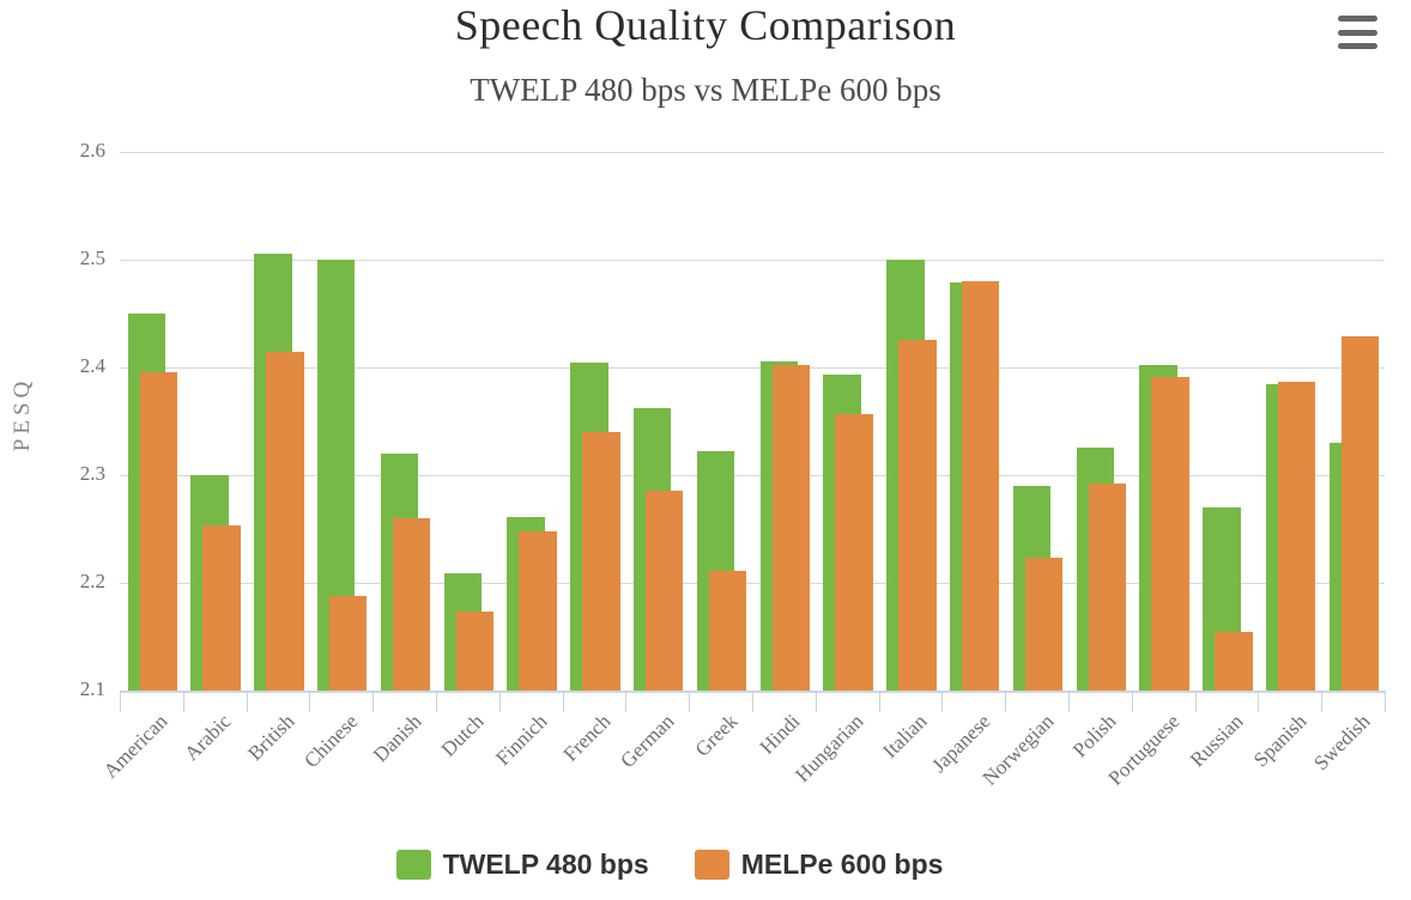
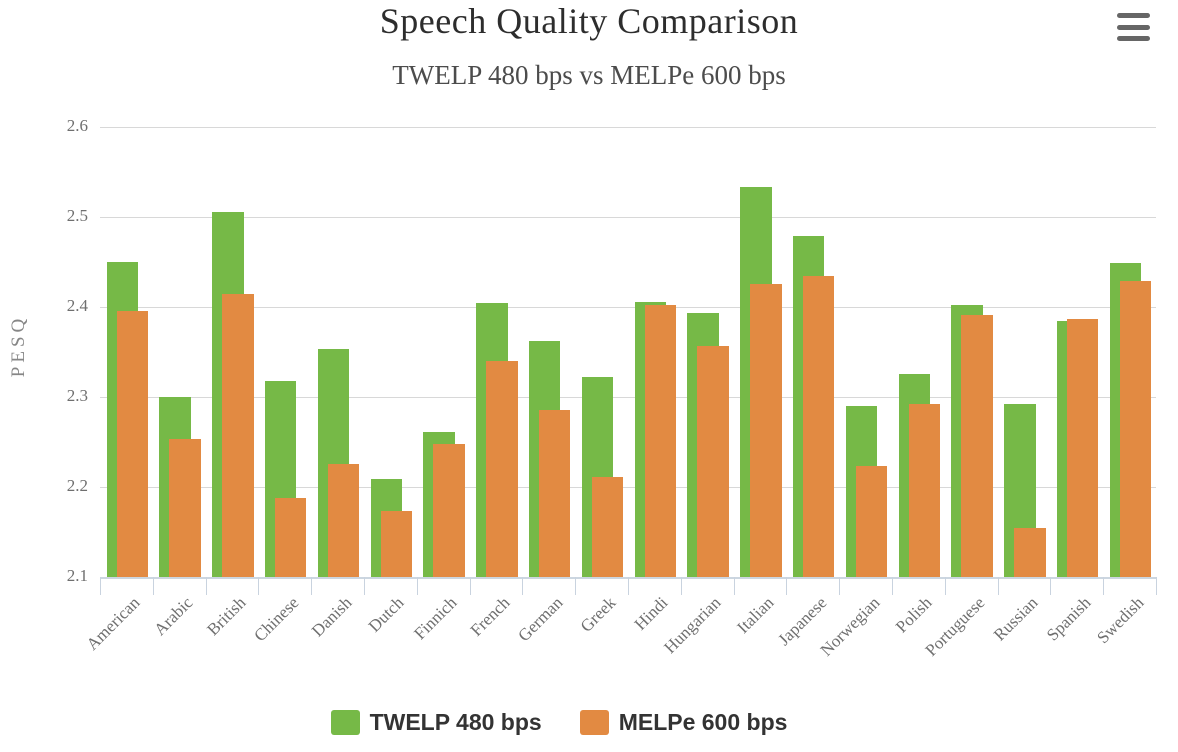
TWELP 480 bps/Chinese: 2.50 -> 2.32
TWELP 480 bps/Danish: 2.32 -> 2.35
MELPe 600 bps/Danish: 2.26 -> 2.23
TWELP 480 bps/Italian: 2.50 -> 2.53
MELPe 600 bps/Japanese: 2.48 -> 2.44
TWELP 480 bps/Russian: 2.27 -> 2.29
TWELP 480 bps/Swedish: 2.33 -> 2.45
